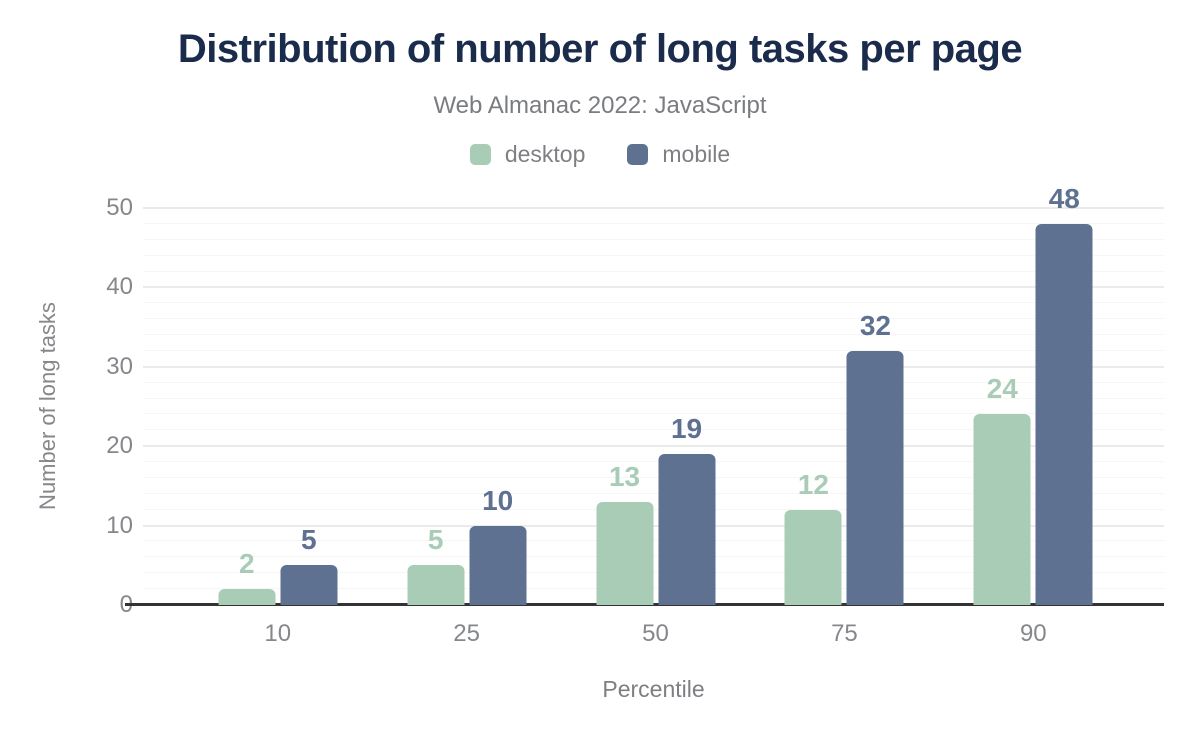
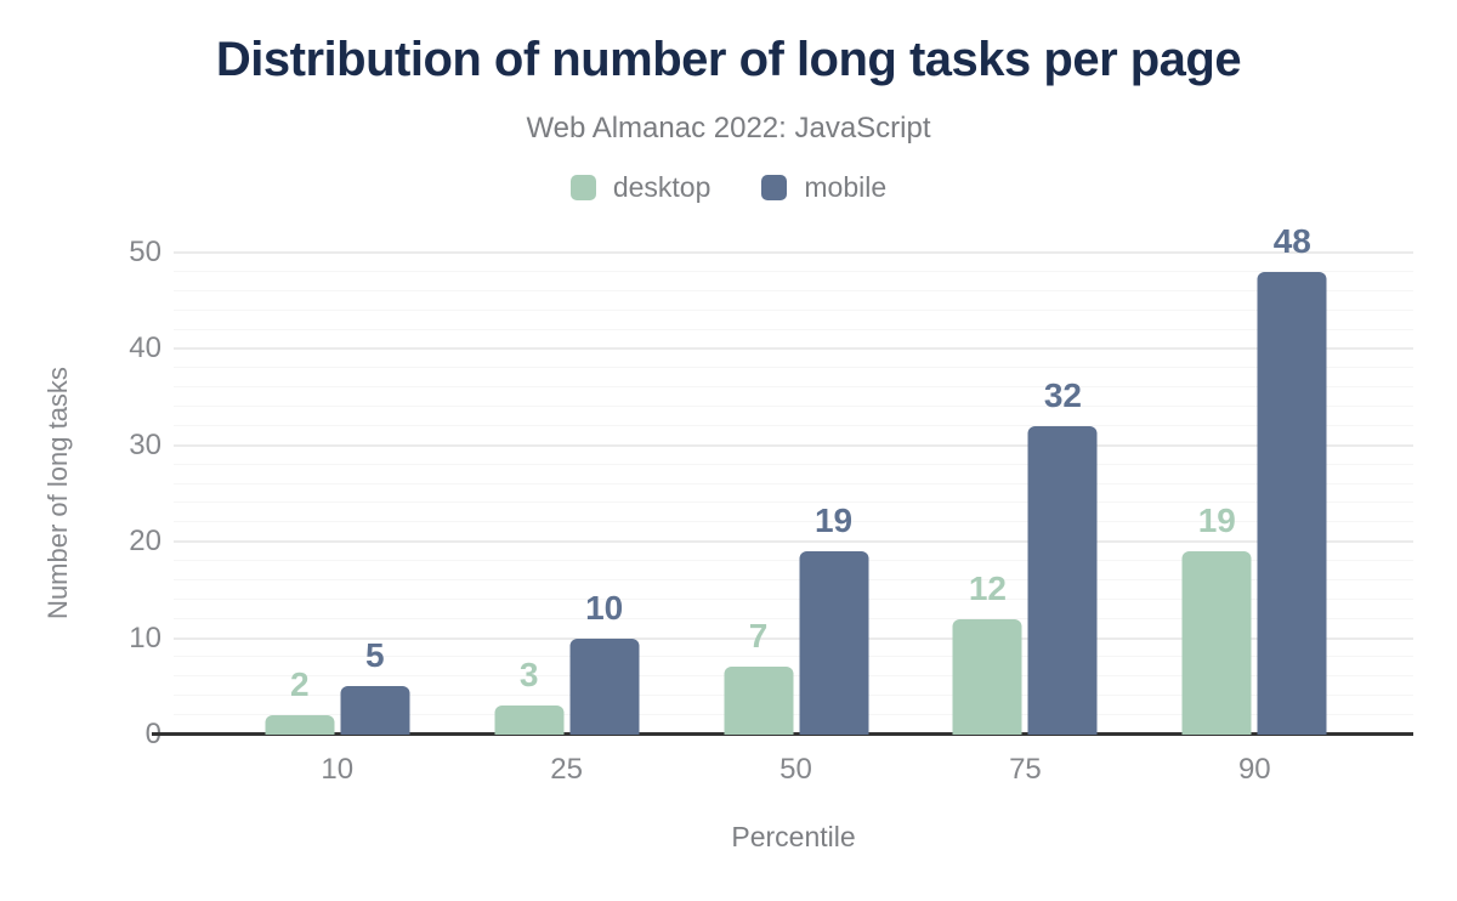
desktop/25: 5 -> 3
desktop/50: 13 -> 7
desktop/90: 24 -> 19
